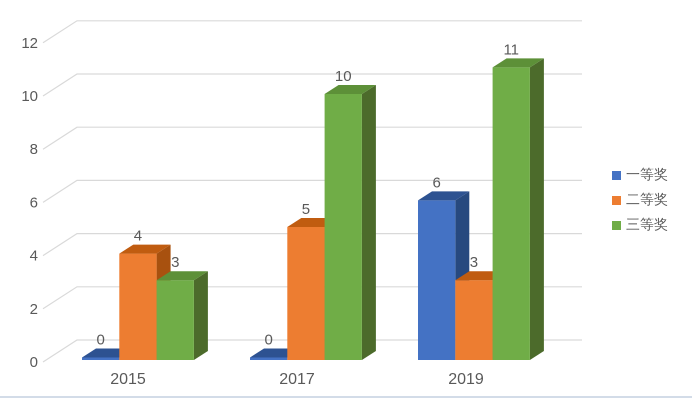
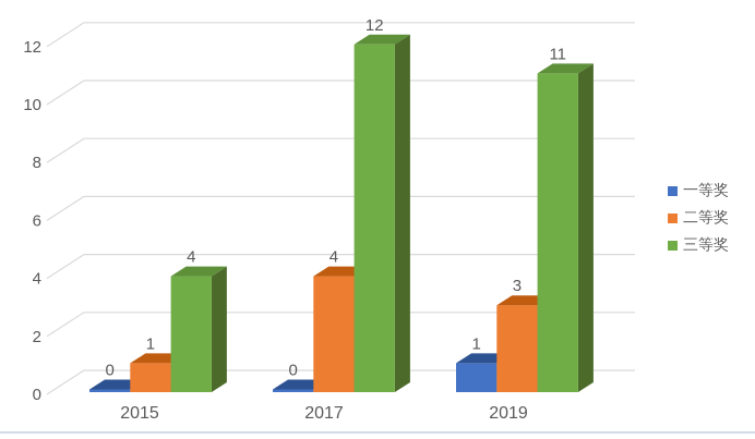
二等奖/2015: 4 -> 1
三等奖/2015: 3 -> 4
二等奖/2017: 5 -> 4
三等奖/2017: 10 -> 12
一等奖/2019: 6 -> 1
